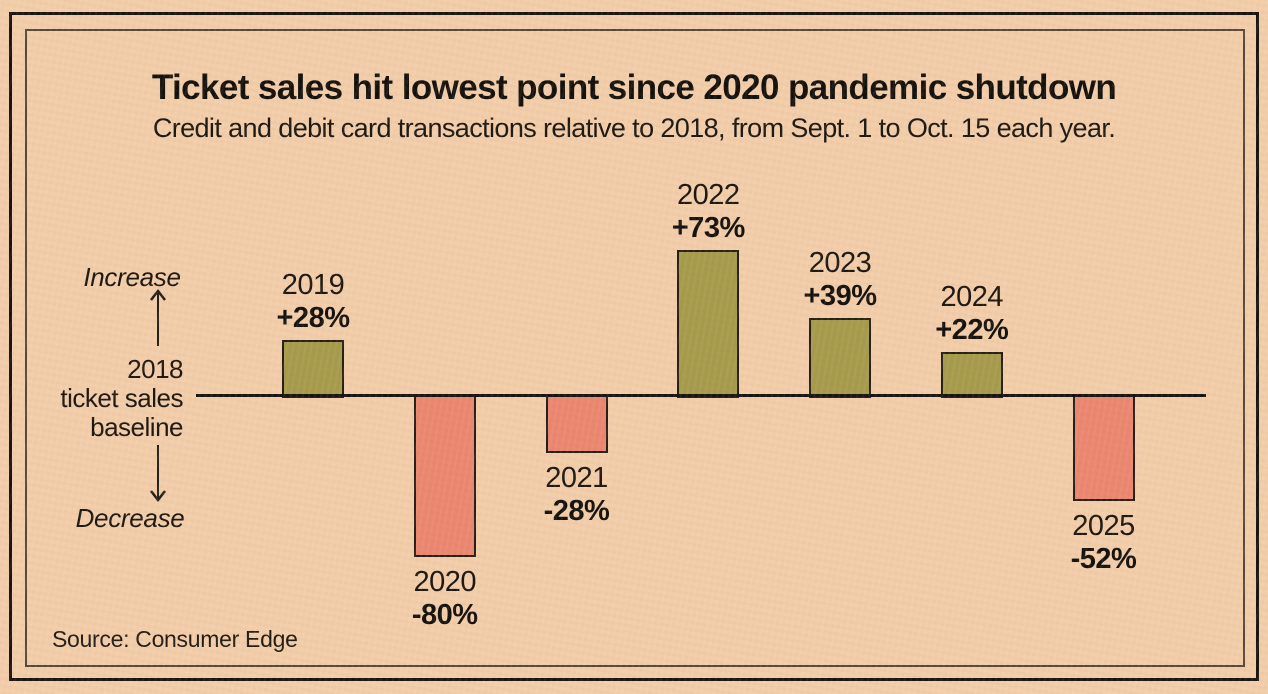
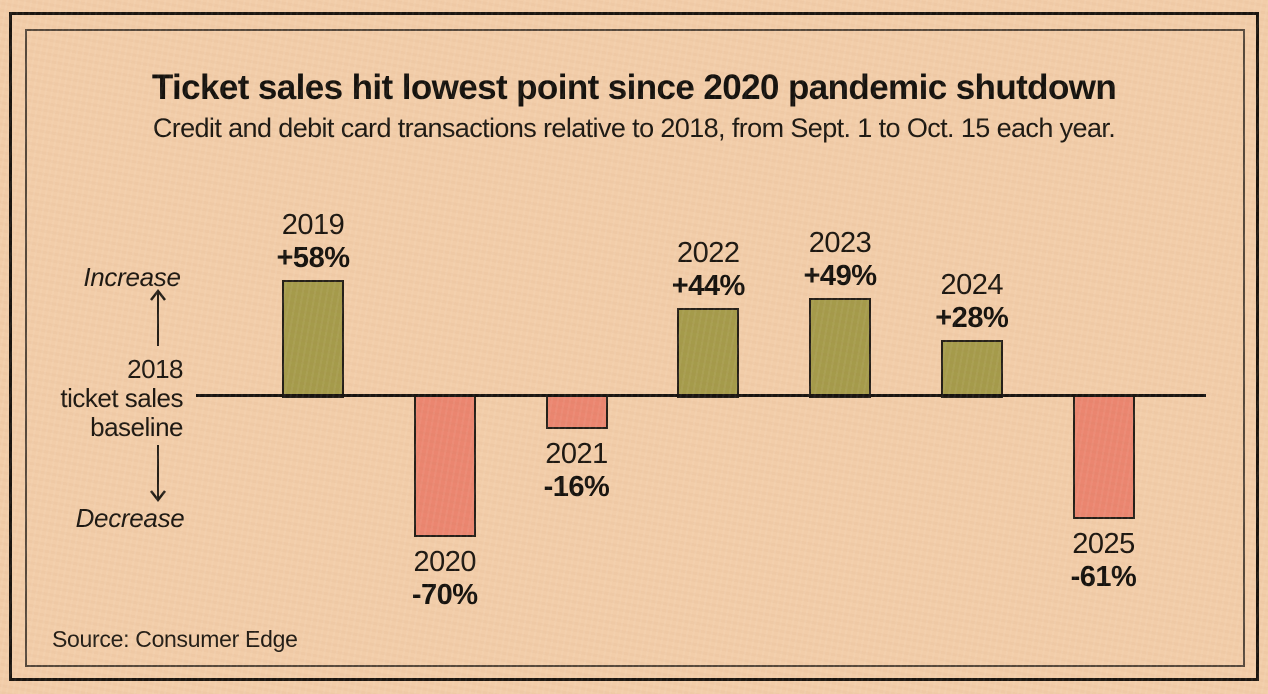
2019: +28% -> +58%
2020: -80% -> -70%
2021: -28% -> -16%
2022: +73% -> +44%
2023: +39% -> +49%
2024: +22% -> +28%
2025: -52% -> -61%
